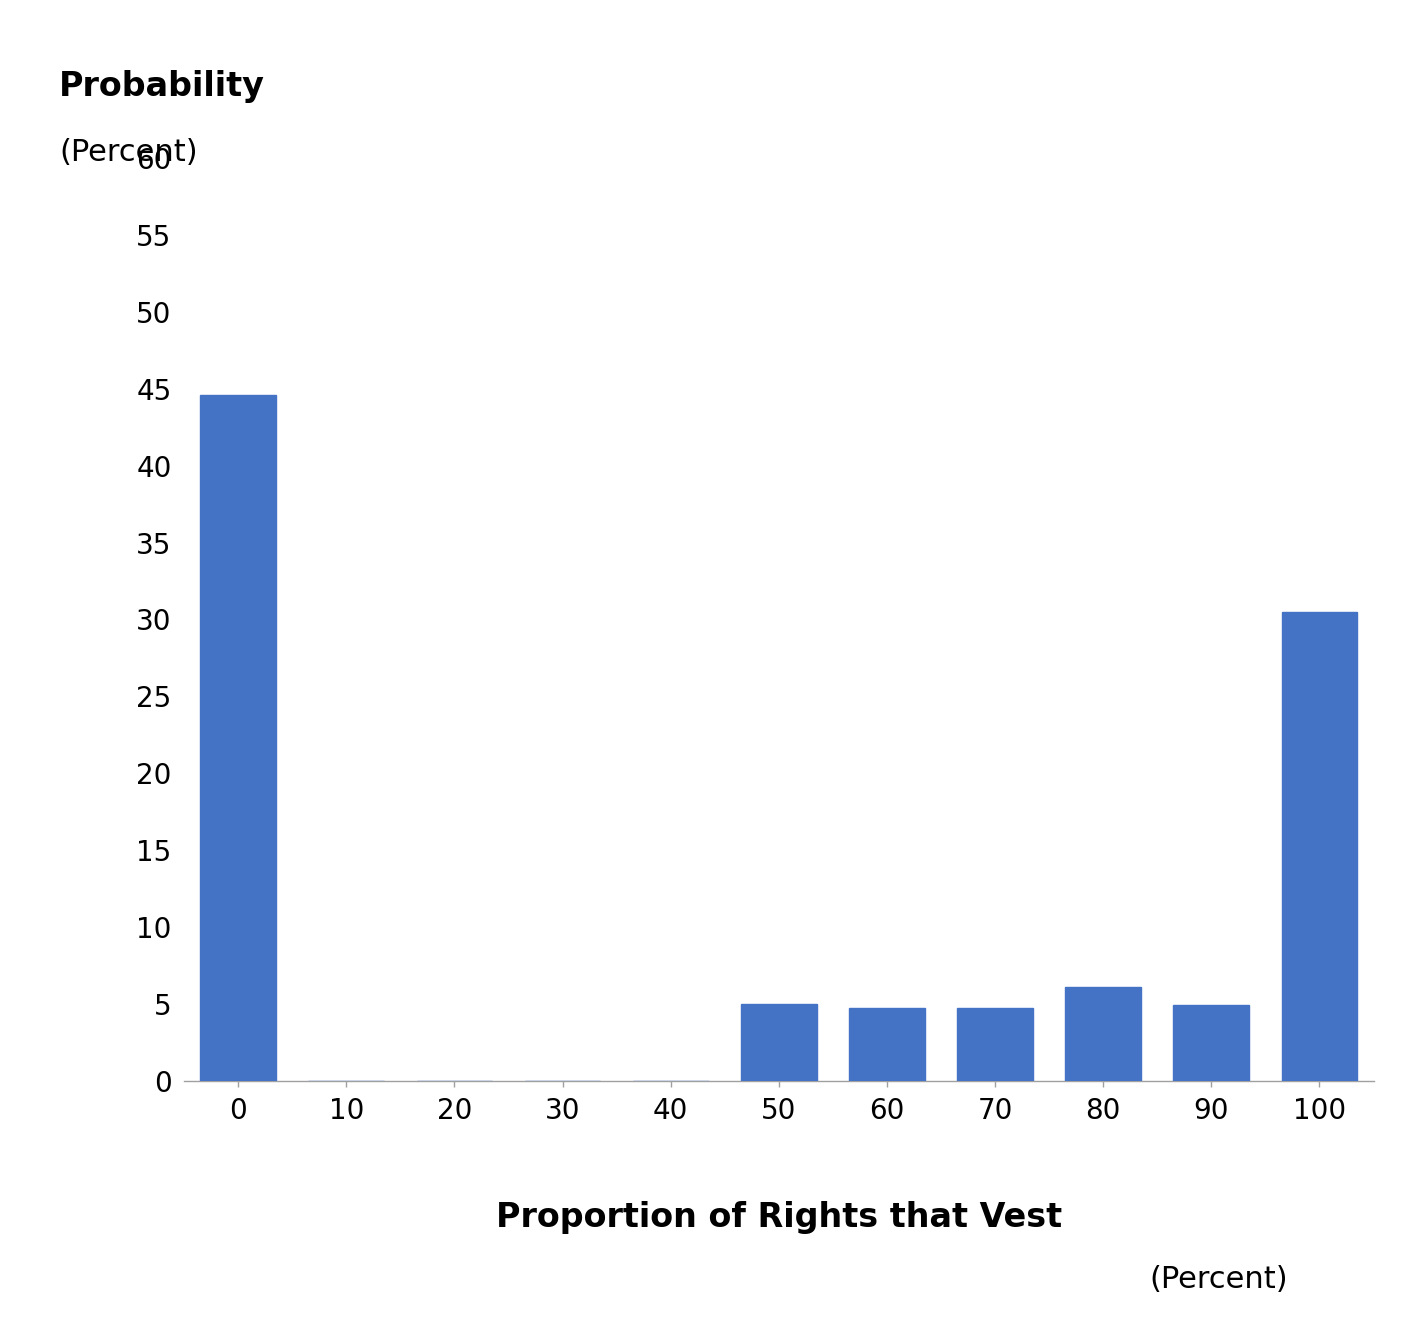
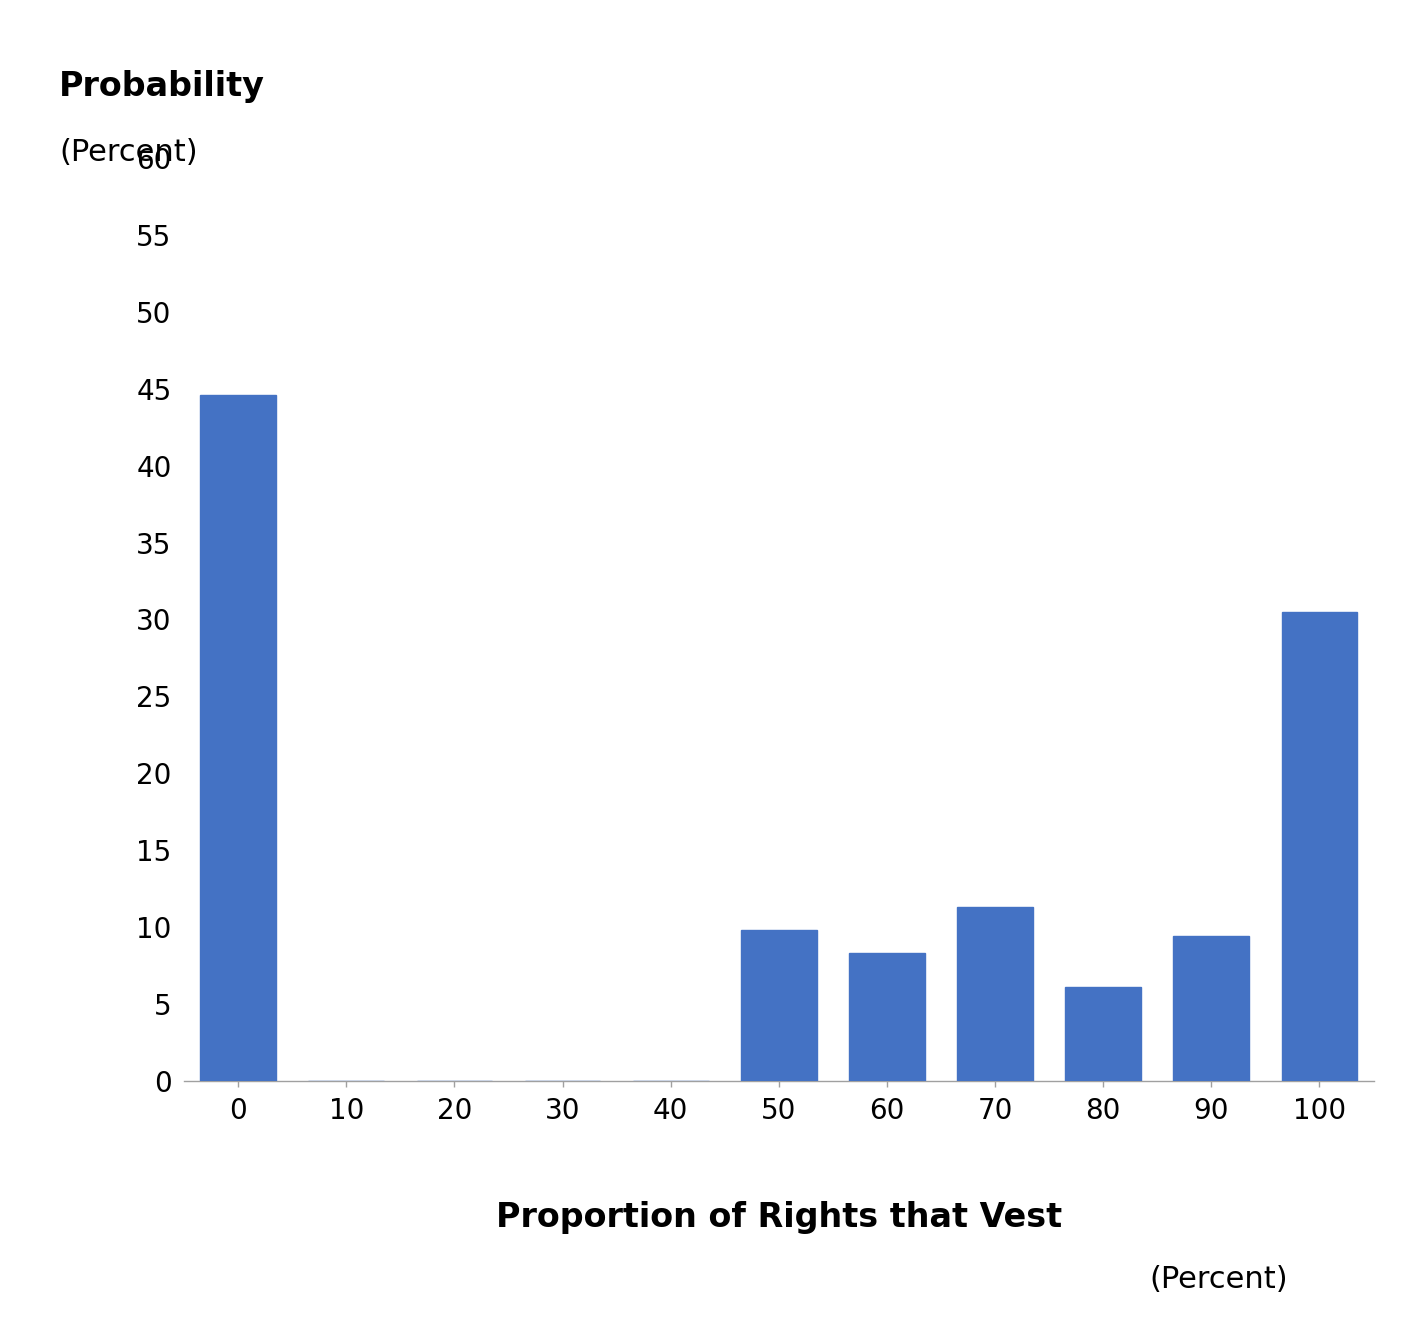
50: 5.0 -> 9.8
60: 4.7 -> 8.3
70: 4.7 -> 11.3
90: 4.9 -> 9.4
